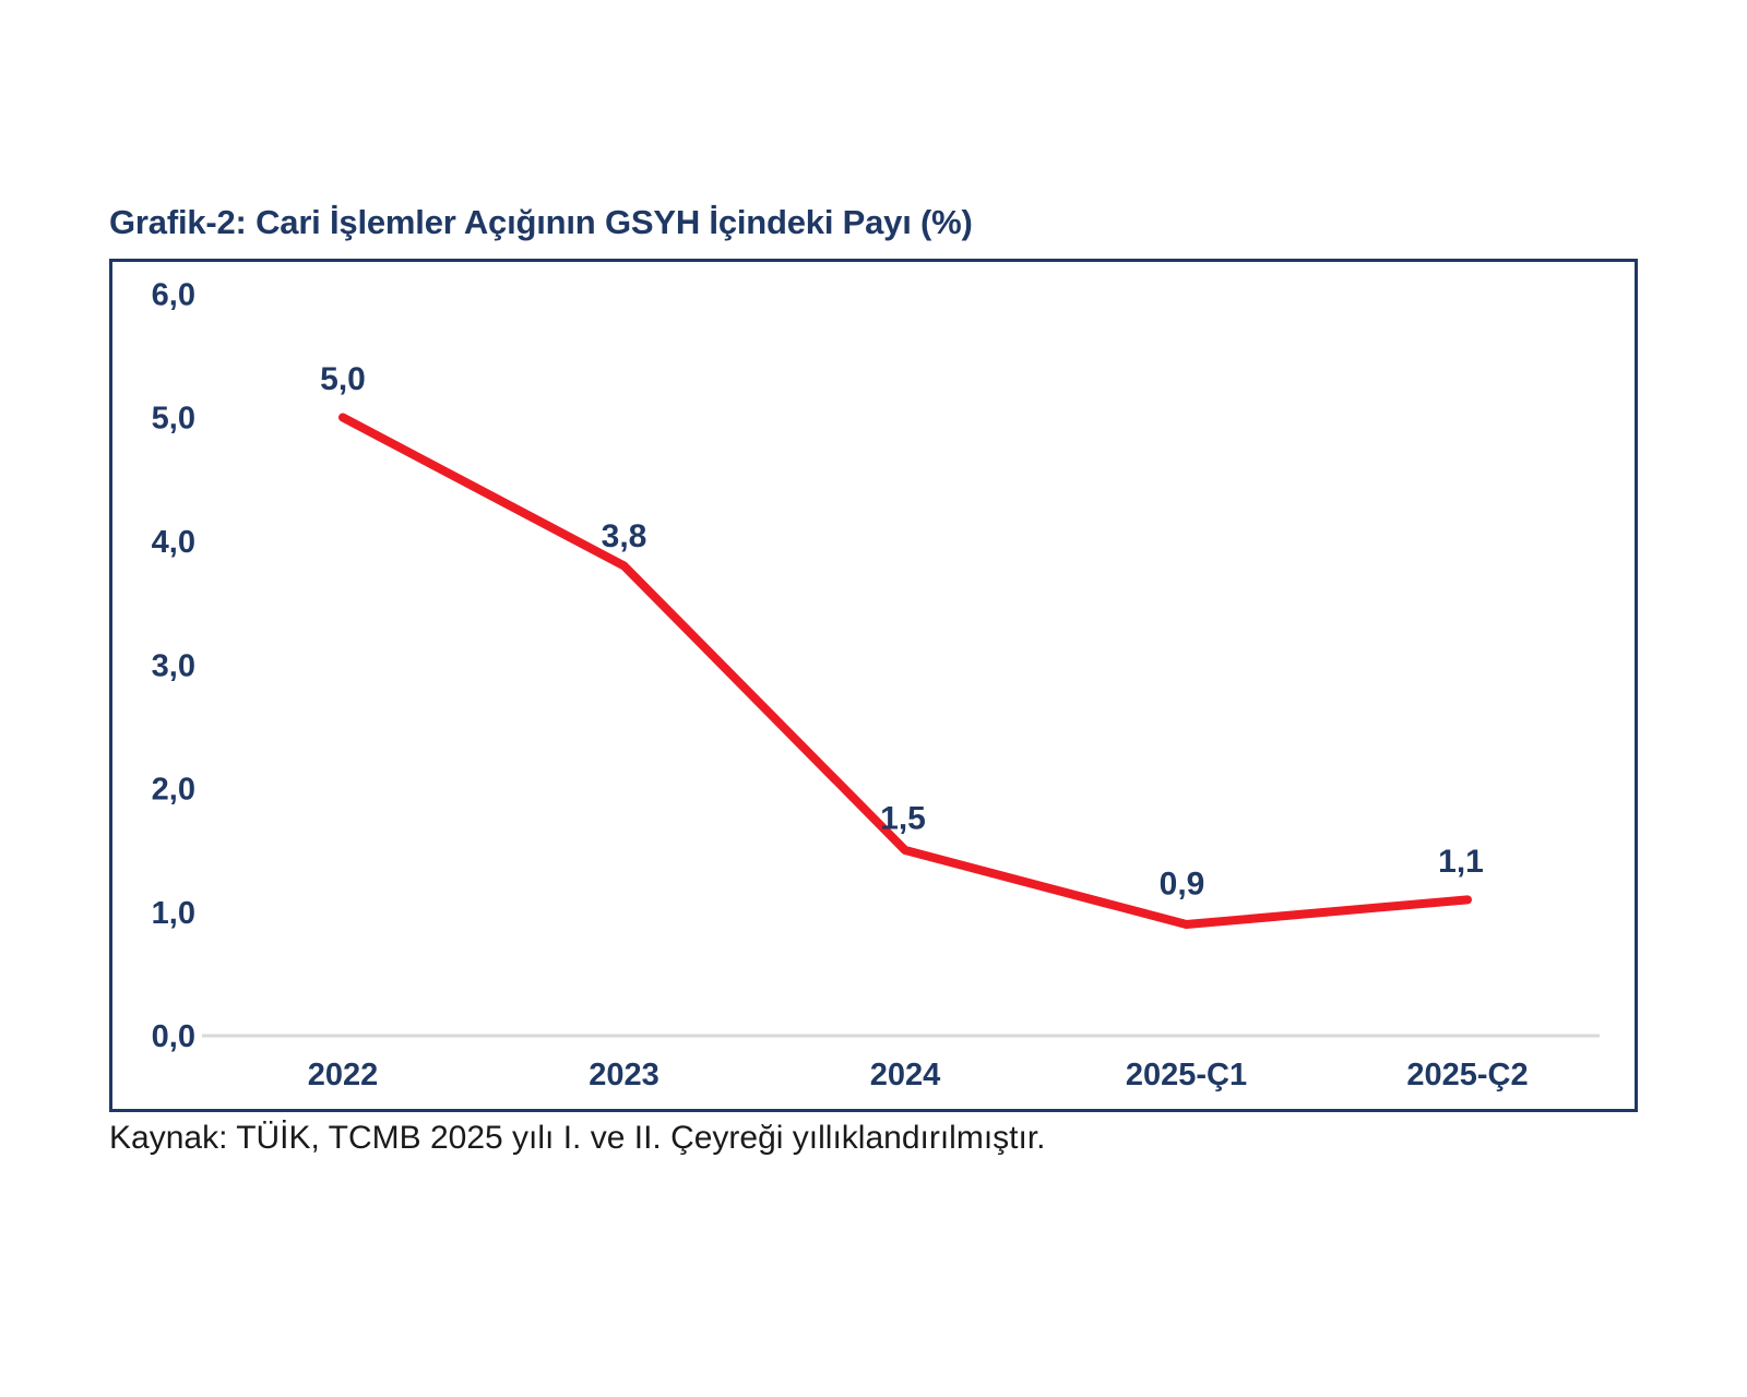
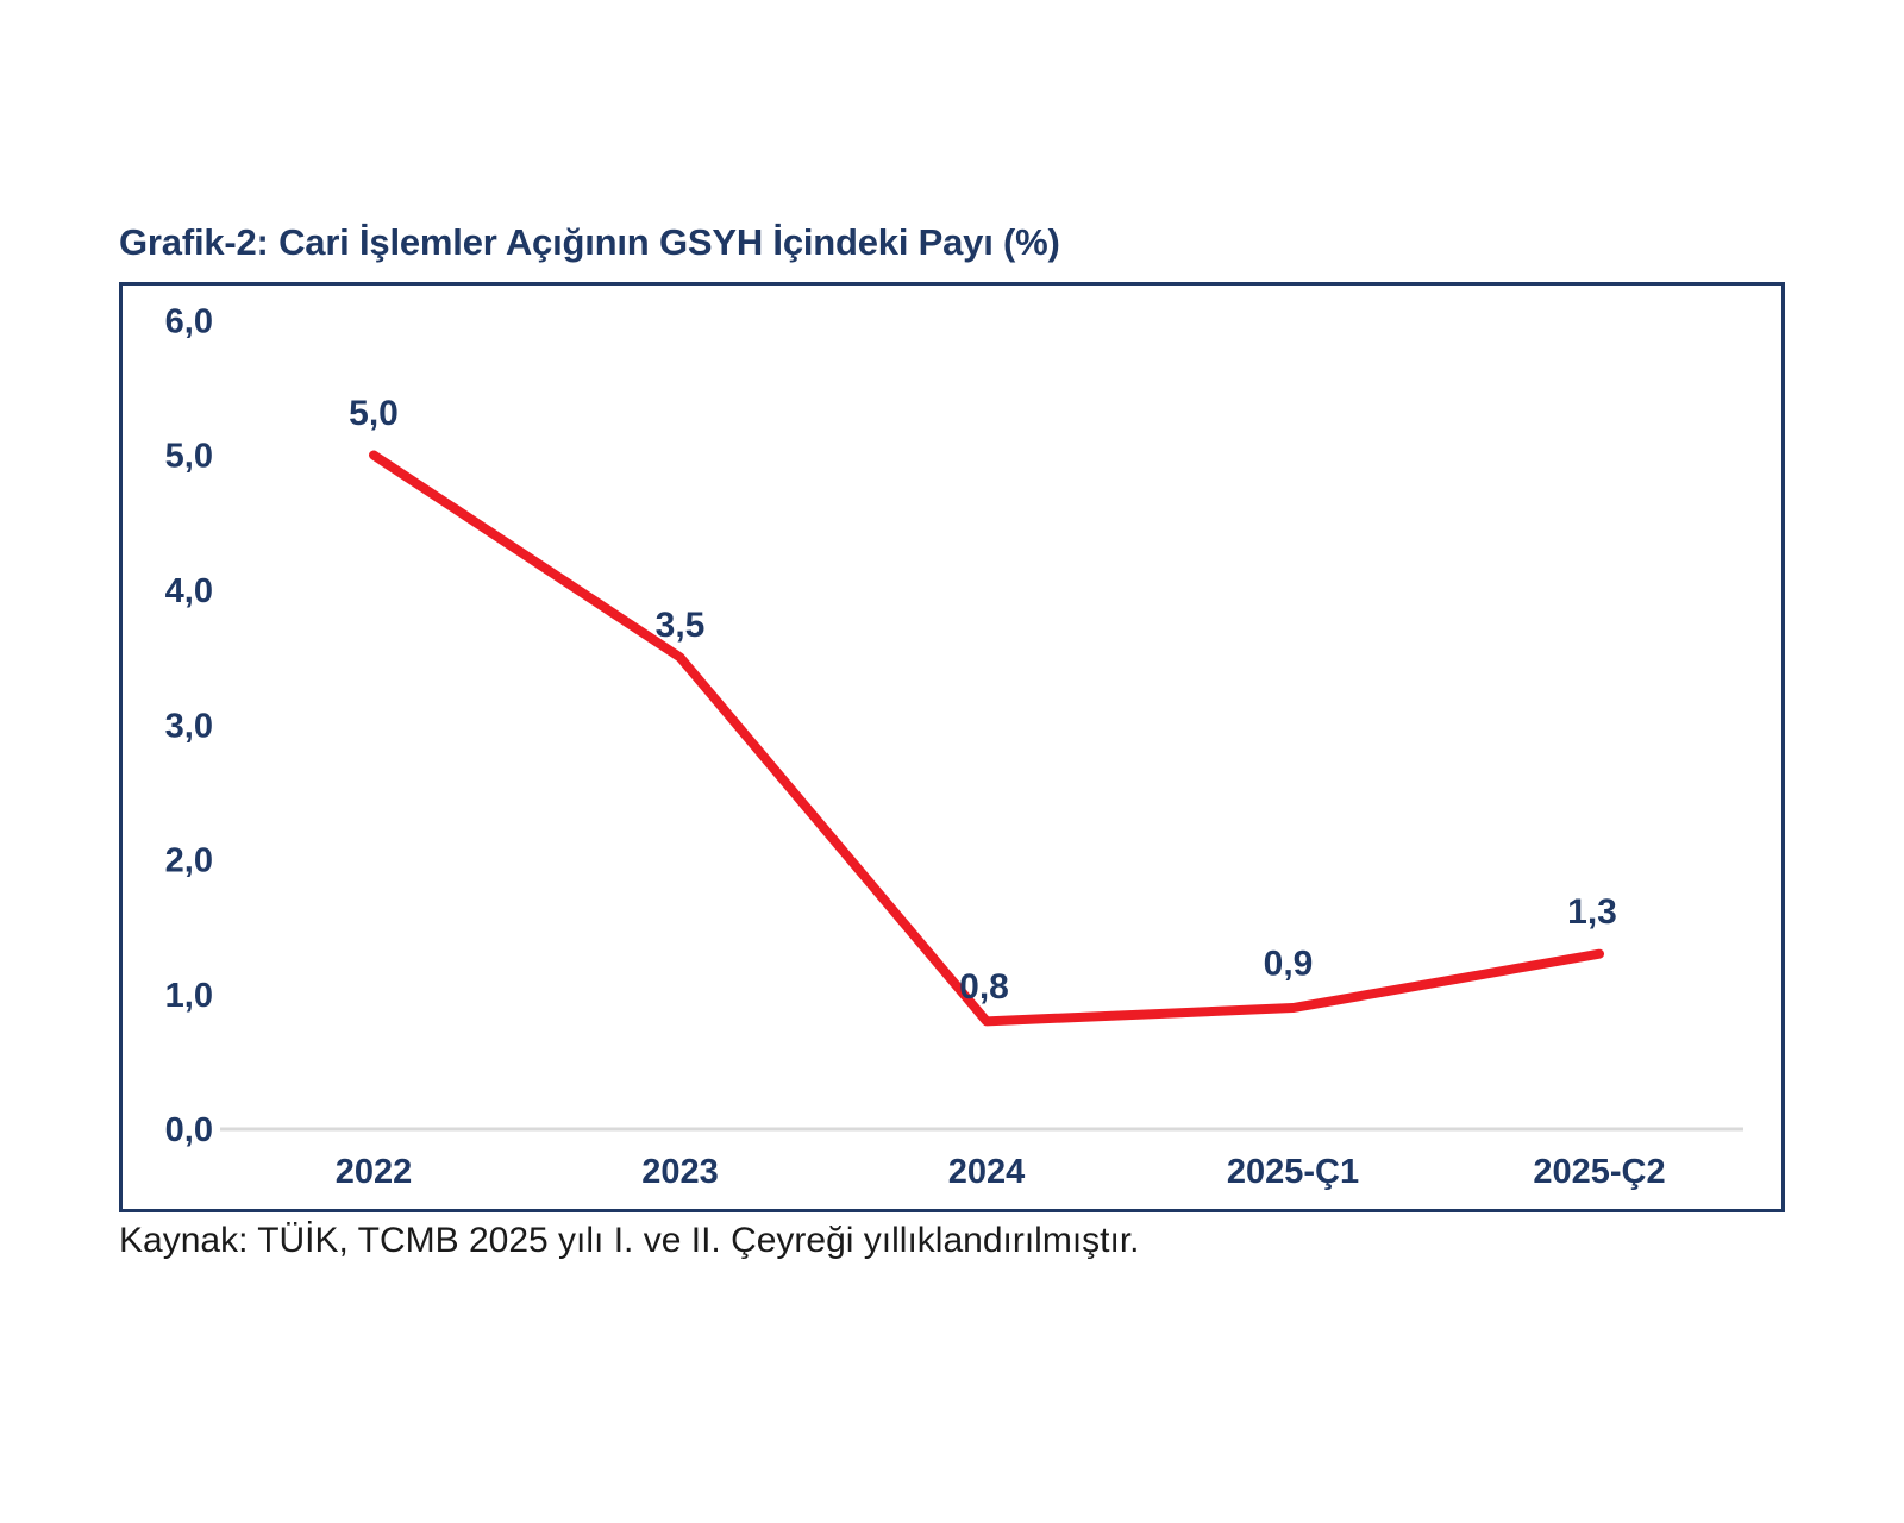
2023: 3,8 -> 3,5
2024: 1,5 -> 0,8
2025-Ç2: 1,1 -> 1,3
